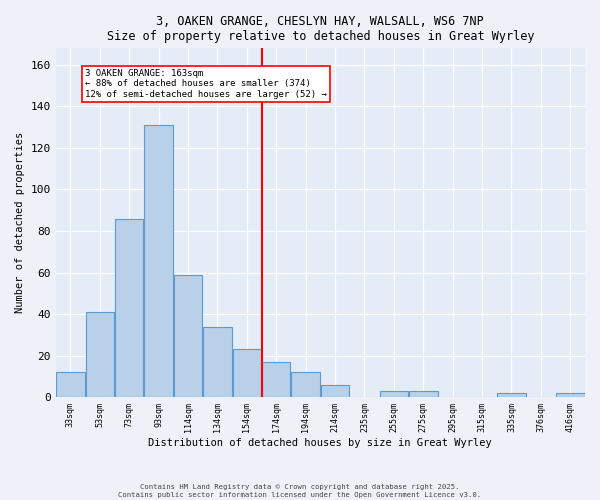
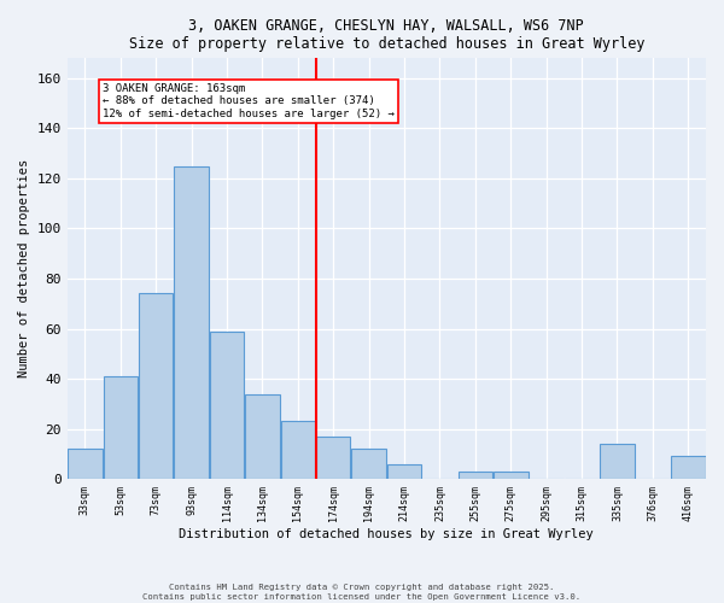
73sqm: 86 -> 74
93sqm: 131 -> 125
335sqm: 2 -> 14
416sqm: 2 -> 9
